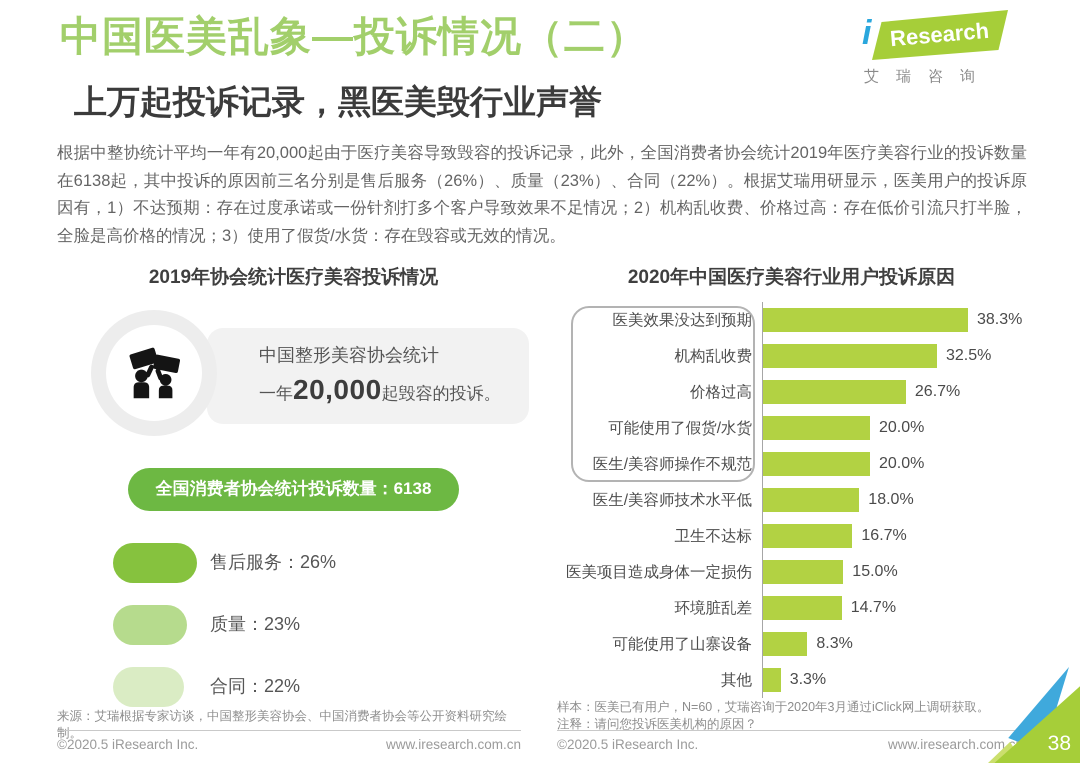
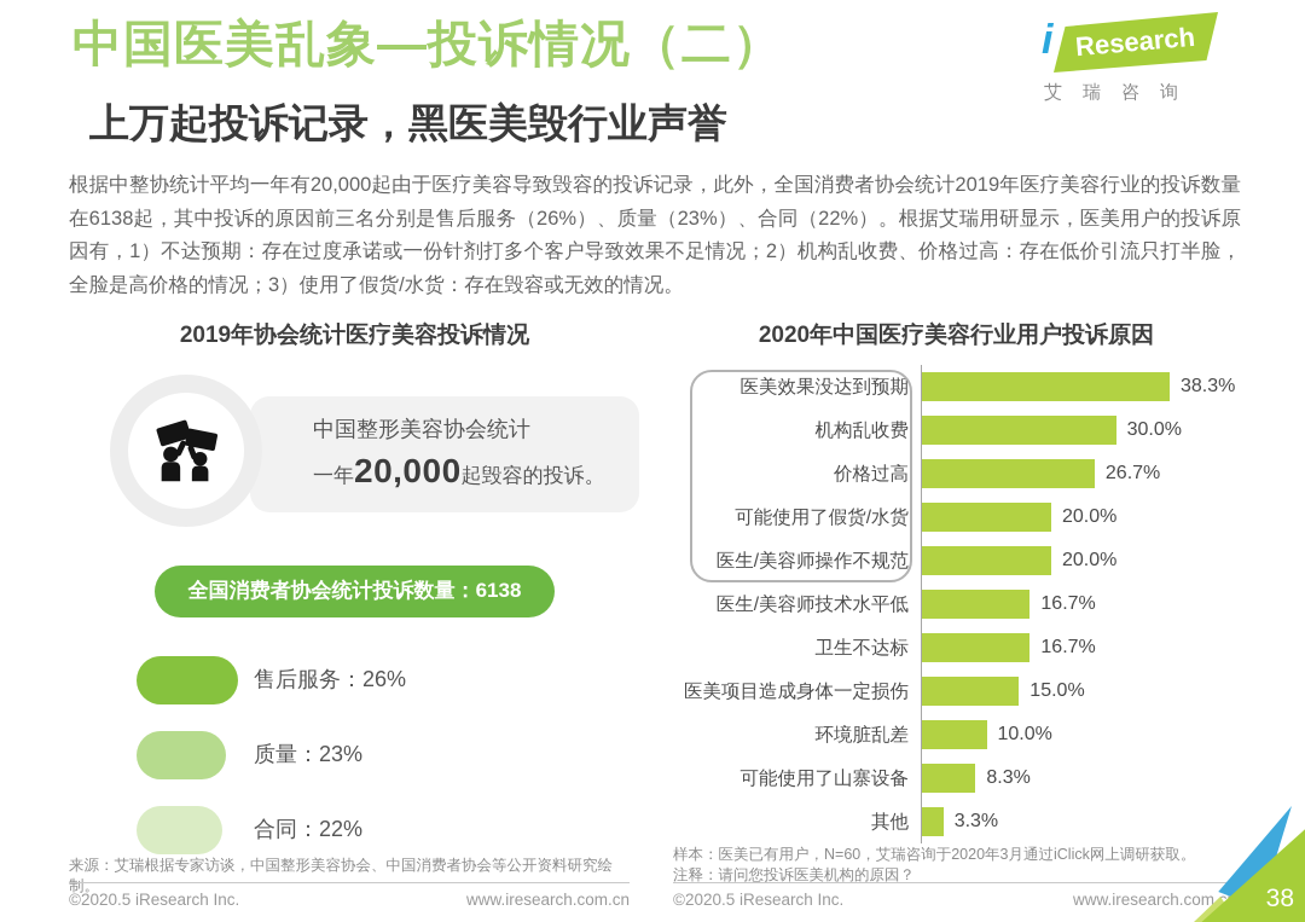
2020年中国医疗美容行业用户投诉原因/机构乱收费: 32.5% -> 30.0%
2020年中国医疗美容行业用户投诉原因/医生/美容师技术水平低: 18.0% -> 16.7%
2020年中国医疗美容行业用户投诉原因/环境脏乱差: 14.7% -> 10.0%
